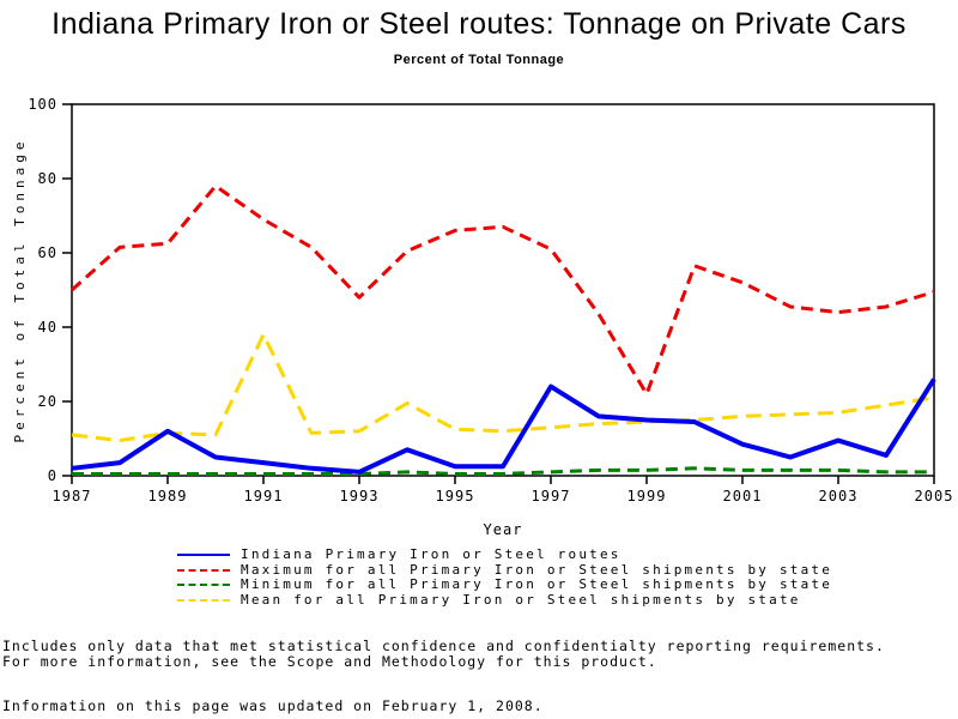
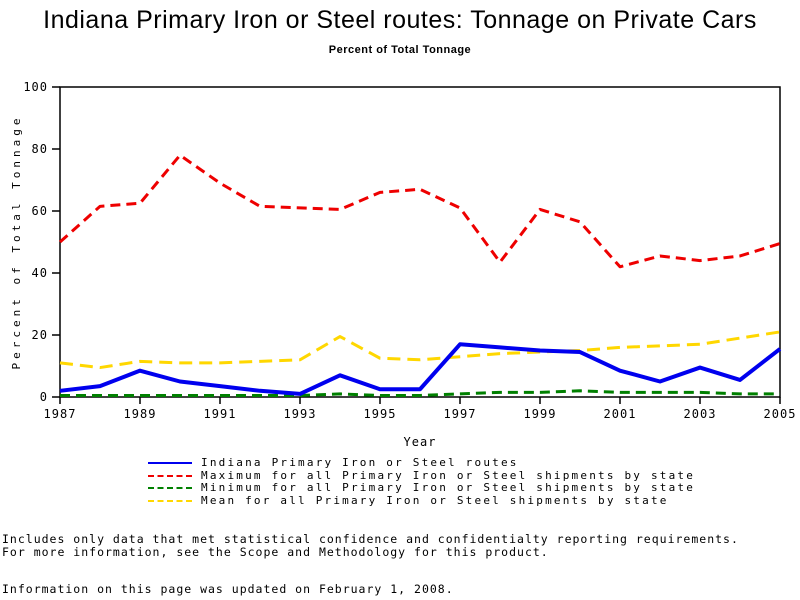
Indiana Primary Iron or Steel routes/1989: 12 -> 8
Mean for all Primary Iron or Steel shipments by state/1991: 38 -> 11
Maximum for all Primary Iron or Steel shipments by state/1993: 48 -> 61
Indiana Primary Iron or Steel routes/1997: 24 -> 17
Maximum for all Primary Iron or Steel shipments by state/1999: 22 -> 60
Maximum for all Primary Iron or Steel shipments by state/2001: 52 -> 42
Indiana Primary Iron or Steel routes/2005: 26 -> 16
